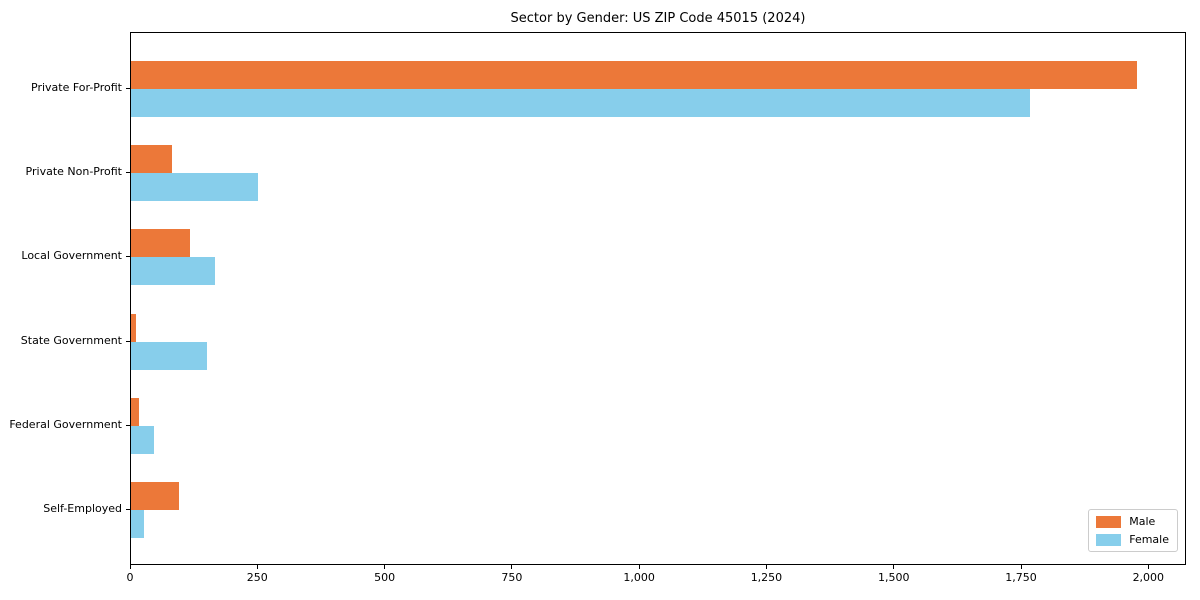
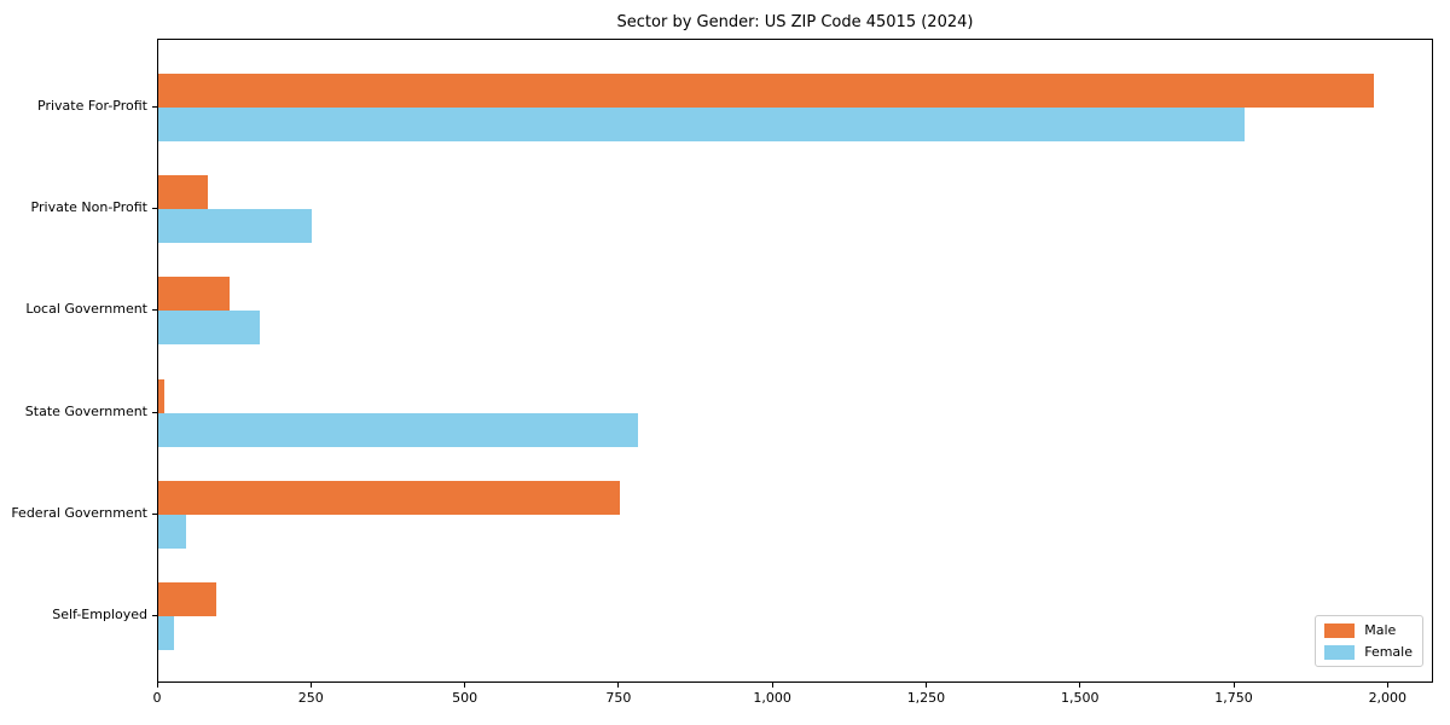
Female/State Government: 150 -> 780
Male/Federal Government: 20 -> 750
